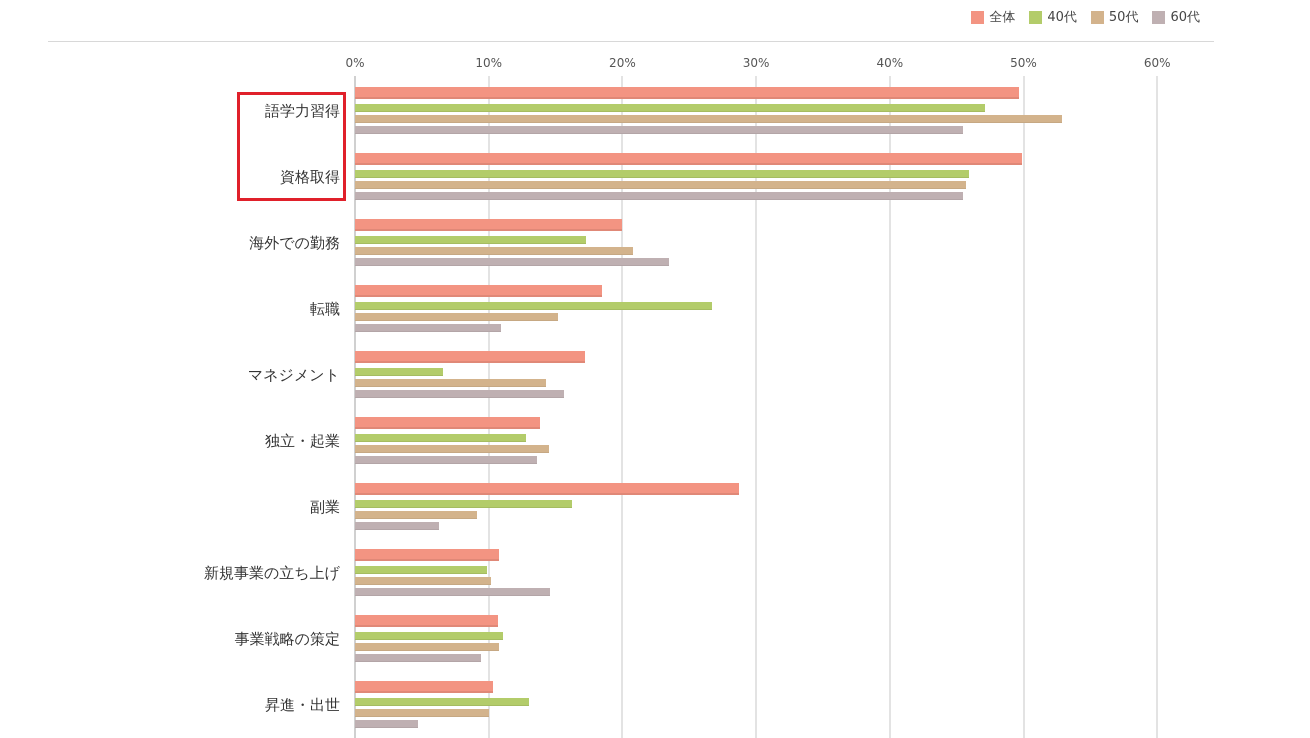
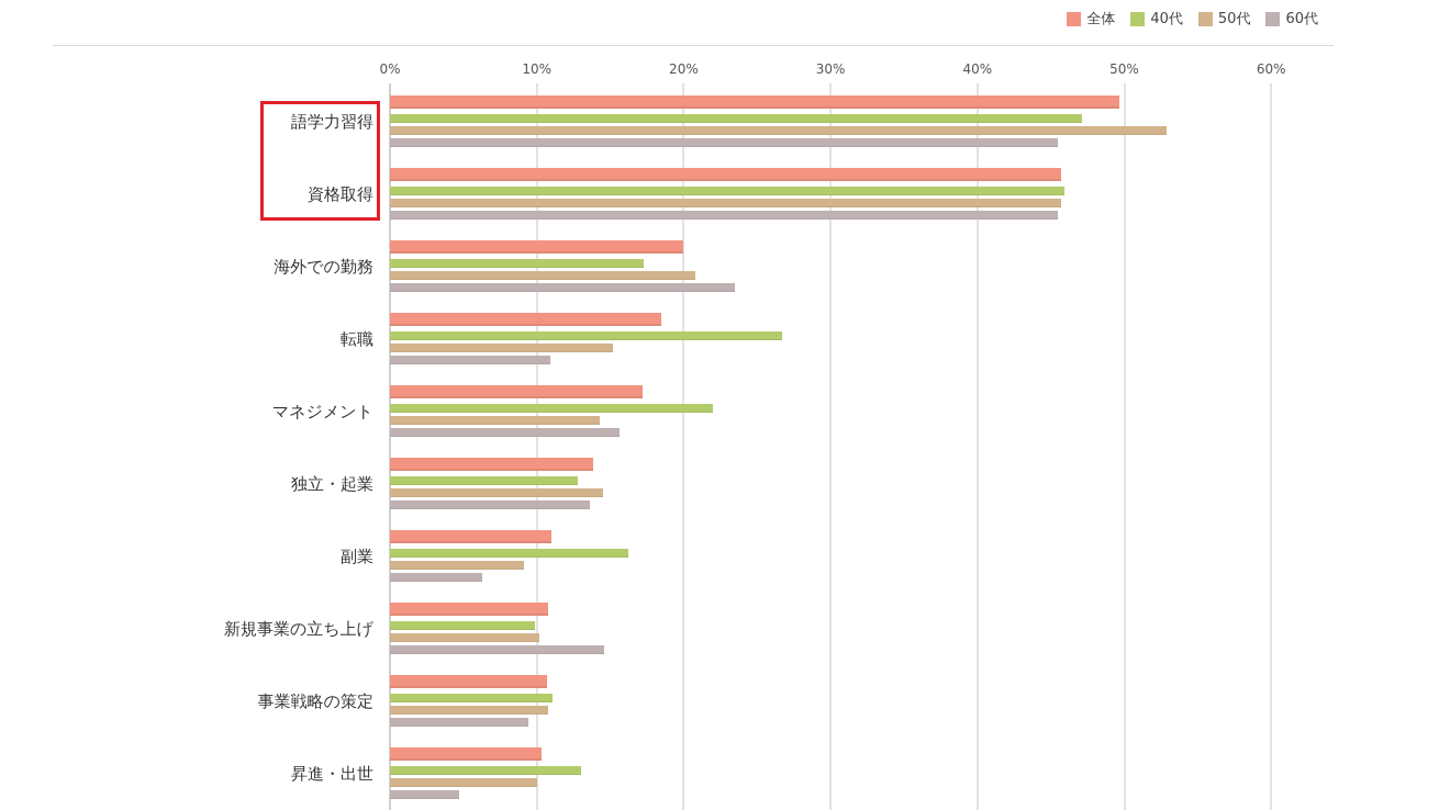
全体/資格取得: 49.9% -> 45.7%
40代/マネジメント: 6.6% -> 22.0%
全体/副業: 28.7% -> 11.0%
